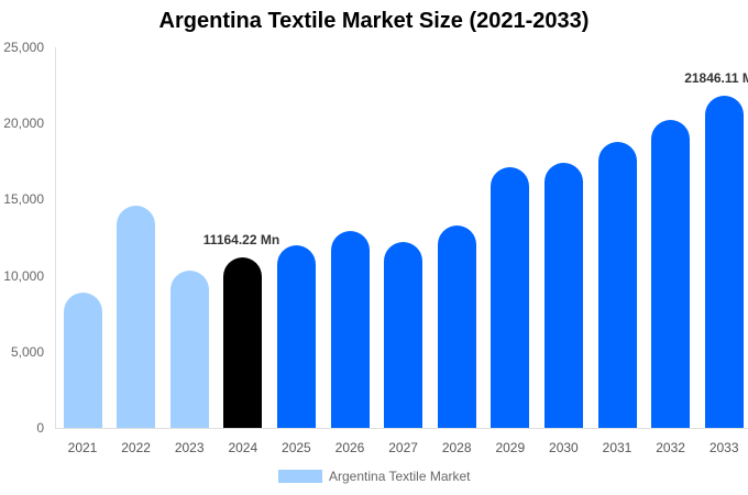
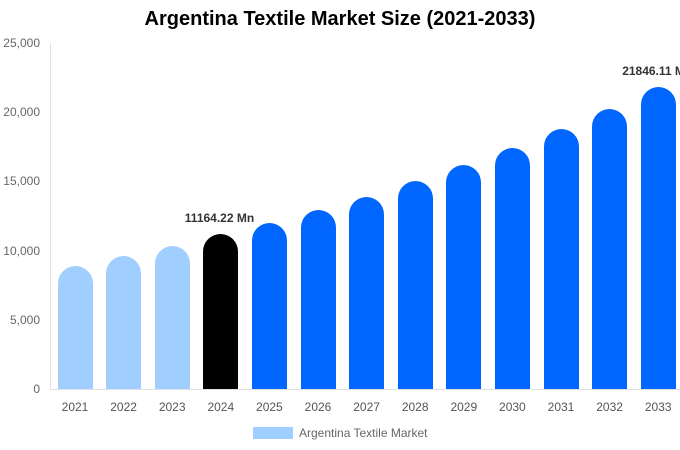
2022: 14600 -> 9600
2027: 12200 -> 13900
2028: 13300 -> 15000
2029: 17100 -> 16200
